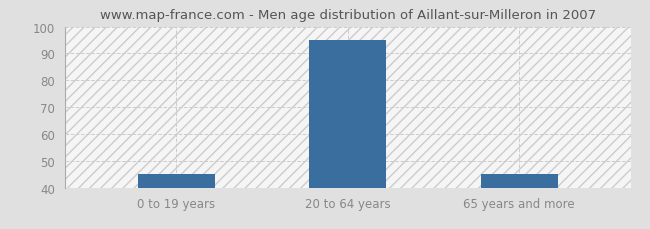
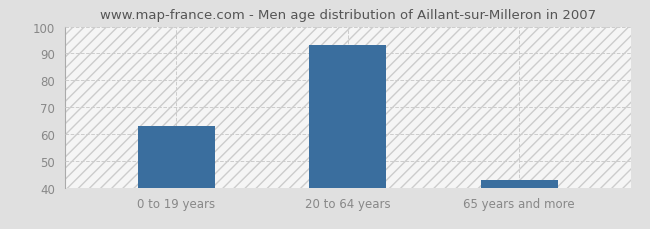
0 to 19 years: 45 -> 63
20 to 64 years: 95 -> 93
65 years and more: 45 -> 43
